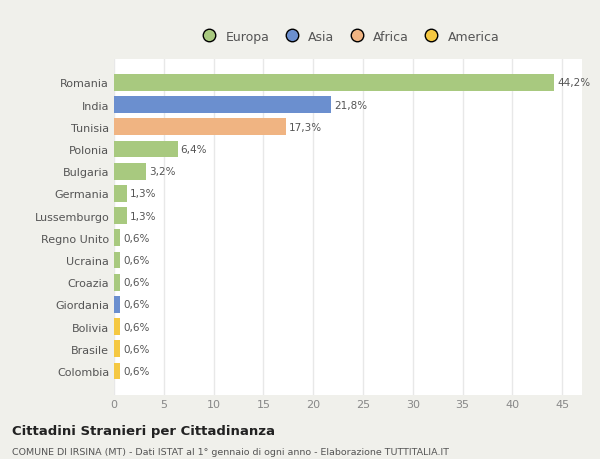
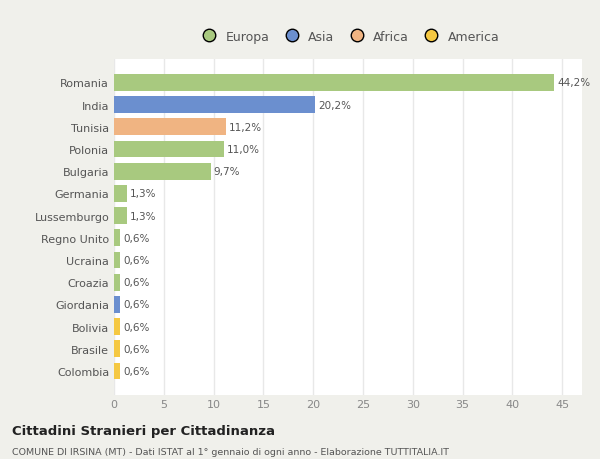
India: 21,8% -> 20,2%
Tunisia: 17,3% -> 11,2%
Polonia: 6,4% -> 11,0%
Bulgaria: 3,2% -> 9,7%
